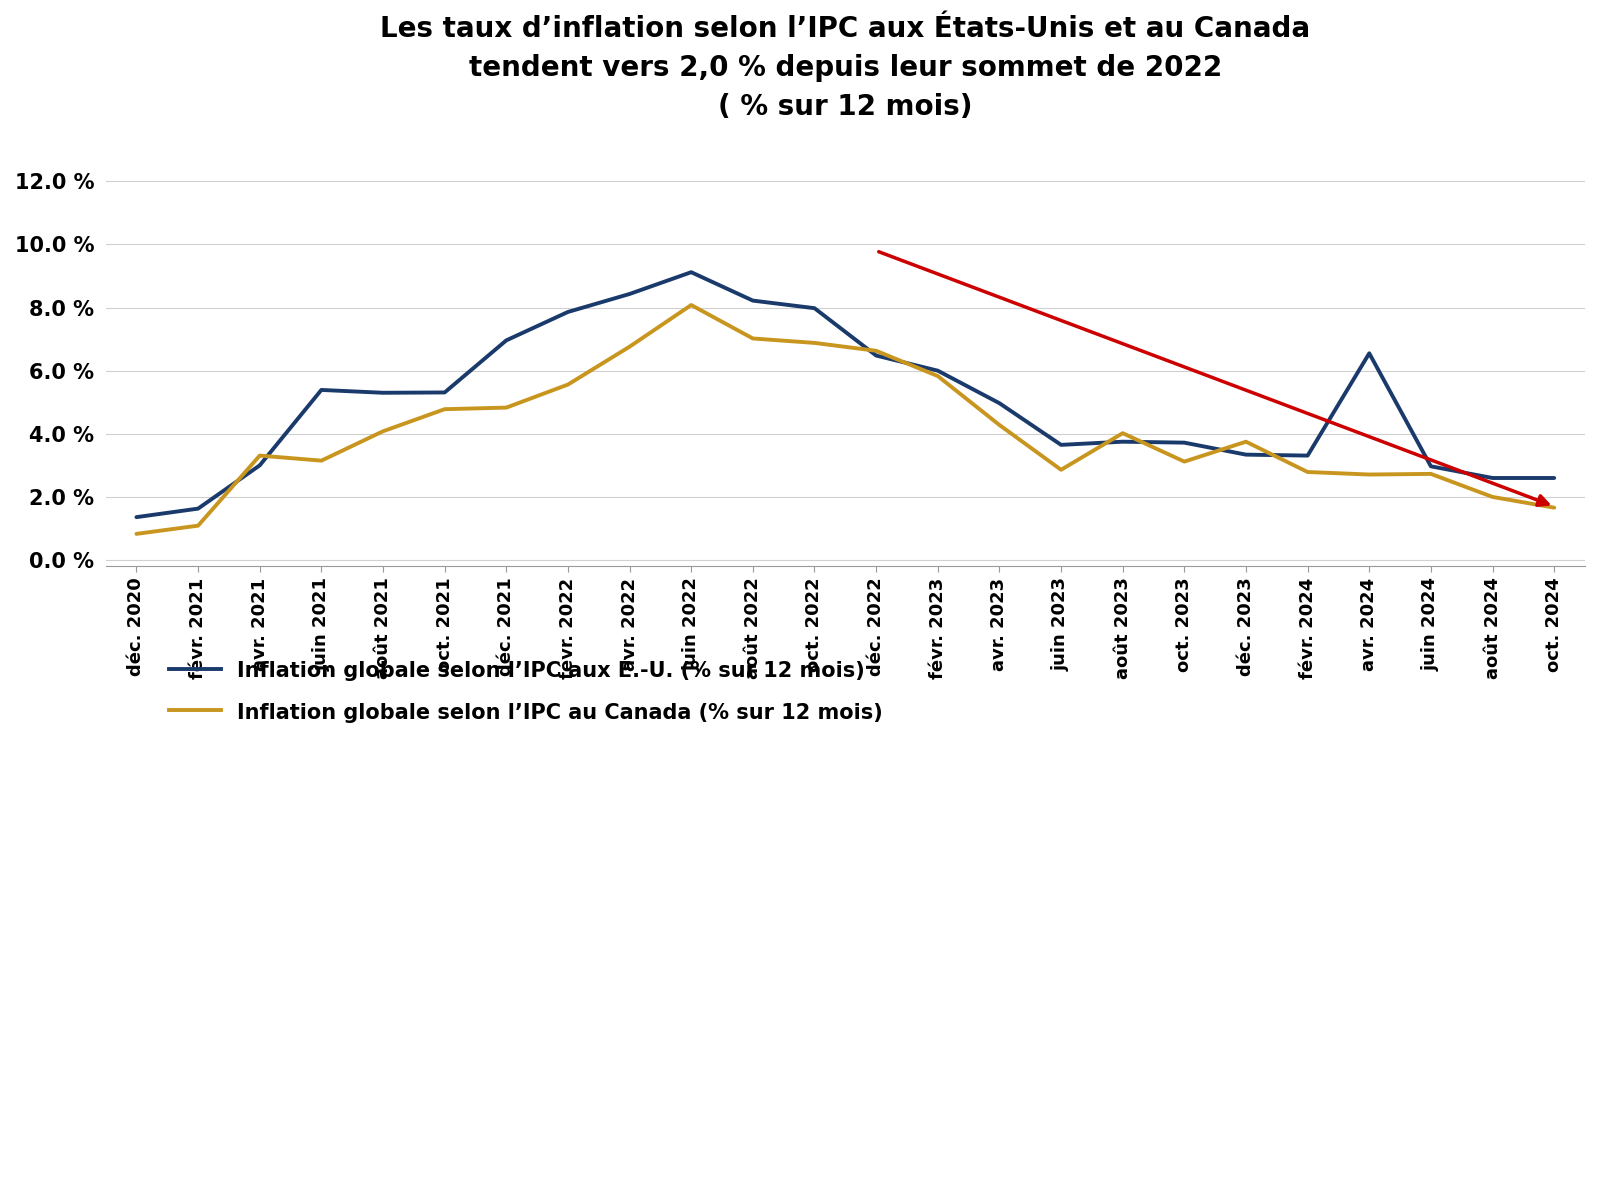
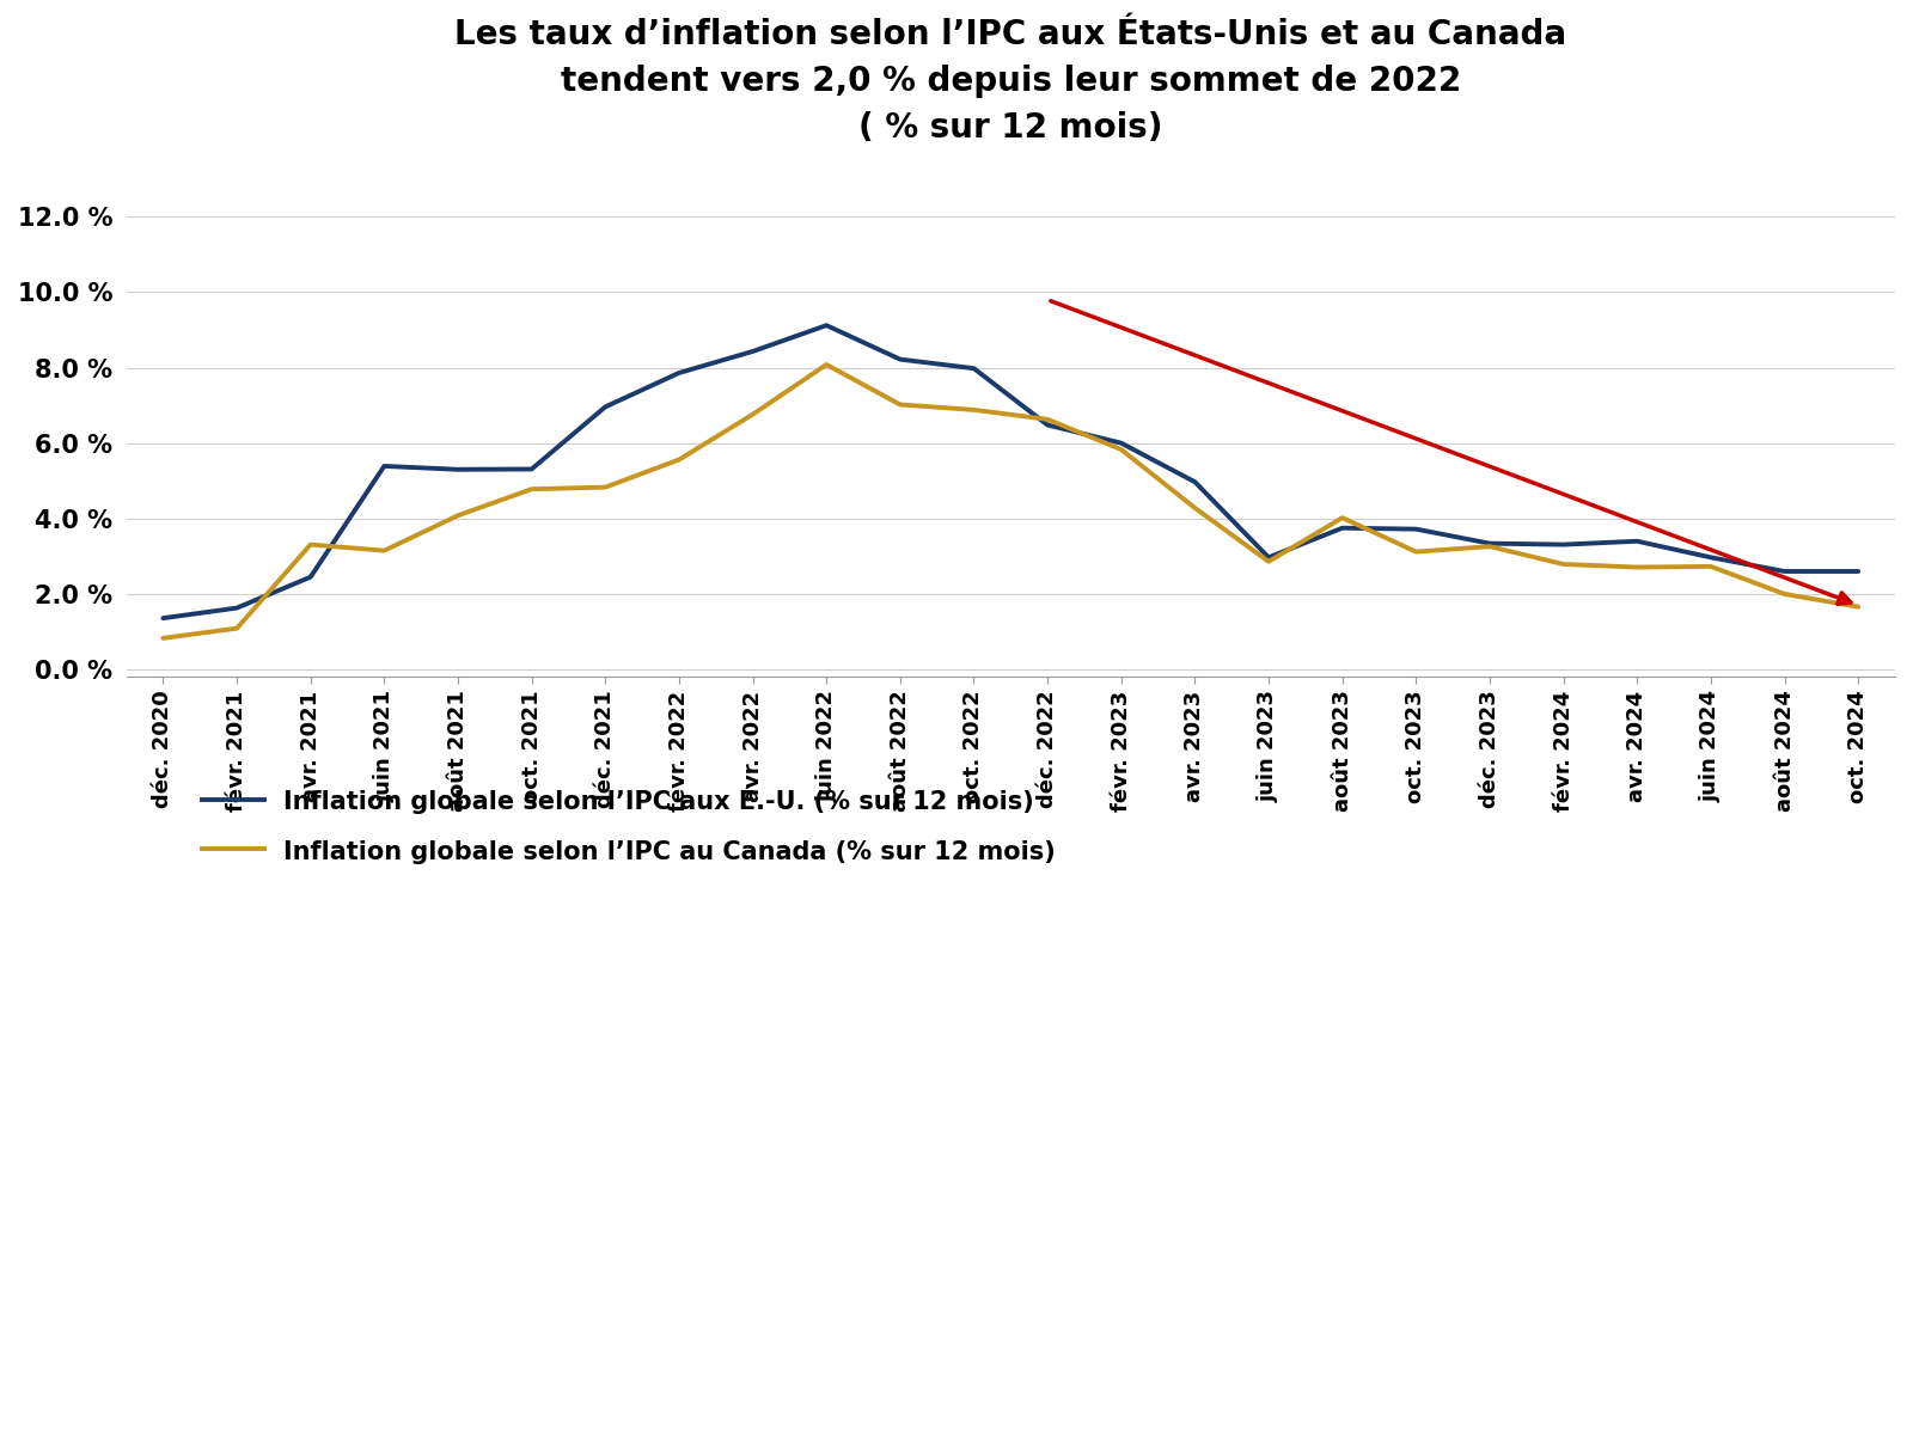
Inflation globale selon l’IPC aux É.-U. (% sur 12 mois)/avr. 2021: 3.00 % -> 2.45 %
Inflation globale selon l’IPC aux É.-U. (% sur 12 mois)/juin 2023: 3.65 % -> 2.97 %
Inflation globale selon l’IPC au Canada (% sur 12 mois)/déc. 2023: 3.75 % -> 3.26 %
Inflation globale selon l’IPC aux É.-U. (% sur 12 mois)/avr. 2024: 6.55 % -> 3.40 %
